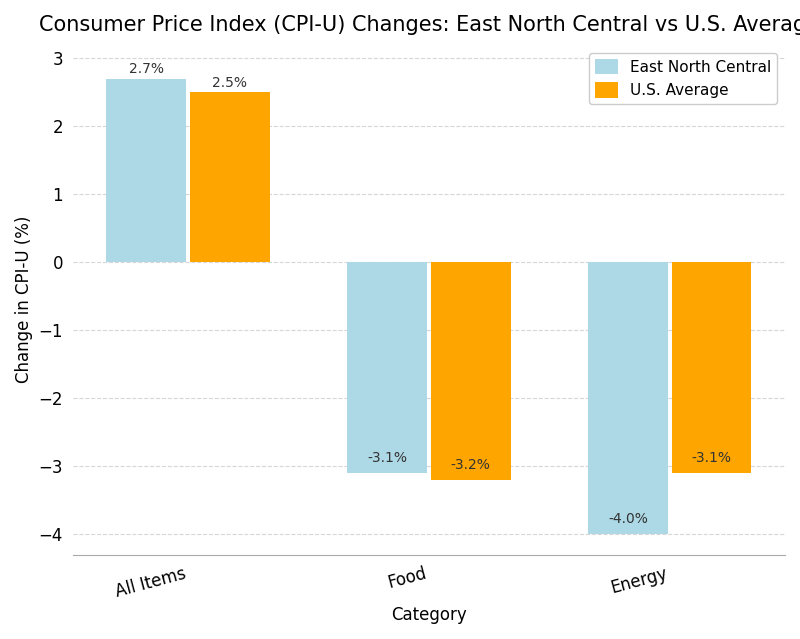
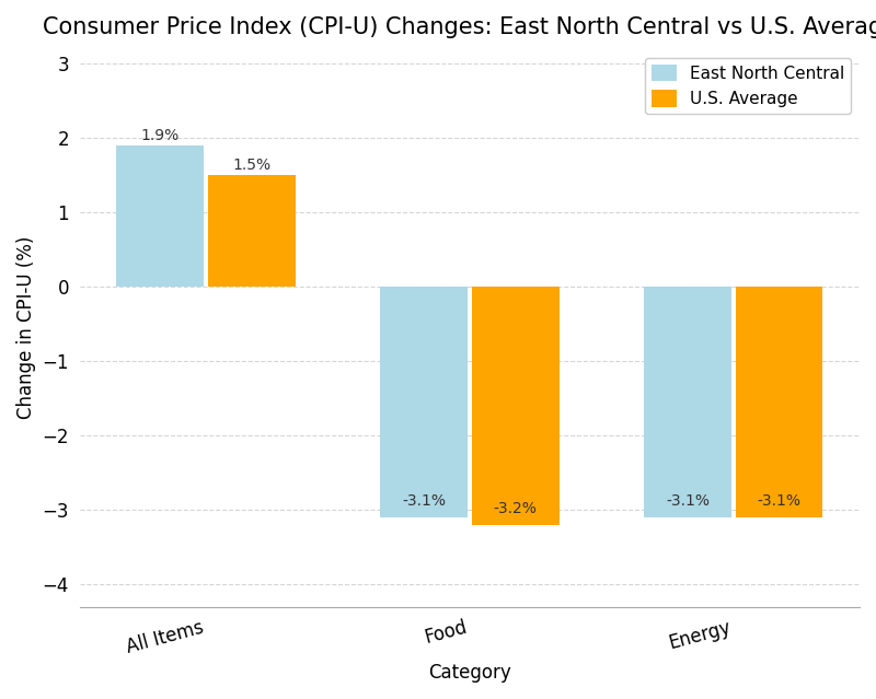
East North Central/All Items: 2.7% -> 1.9%
U.S. Average/All Items: 2.5% -> 1.5%
East North Central/Energy: -4.0% -> -3.1%
